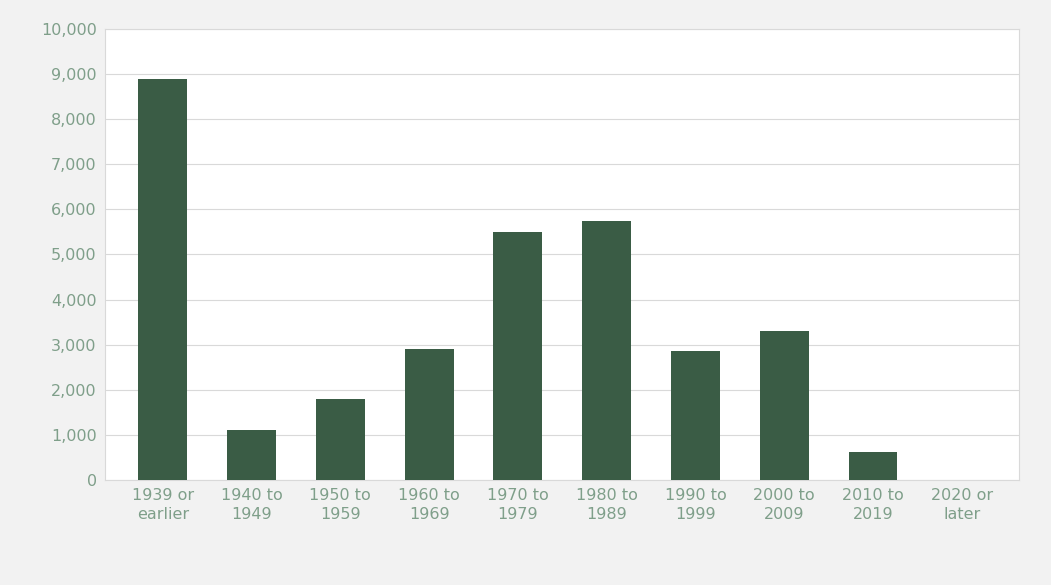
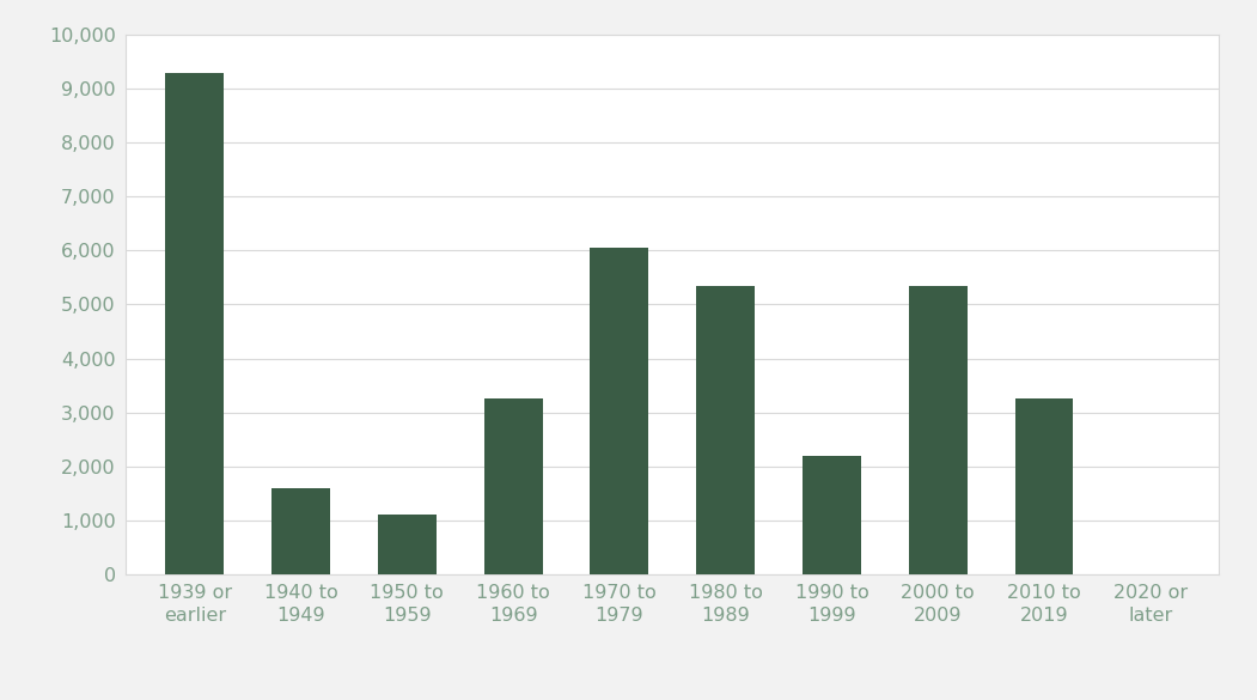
1939 or earlier: 8,900 -> 9,300
1940 to 1949: 1,100 -> 1,600
1950 to 1959: 1,800 -> 1,100
1960 to 1969: 2,900 -> 3,250
1970 to 1979: 5,500 -> 6,050
1980 to 1989: 5,750 -> 5,350
1990 to 1999: 2,850 -> 2,200
2000 to 2009: 3,300 -> 5,350
2010 to 2019: 620 -> 3,250
